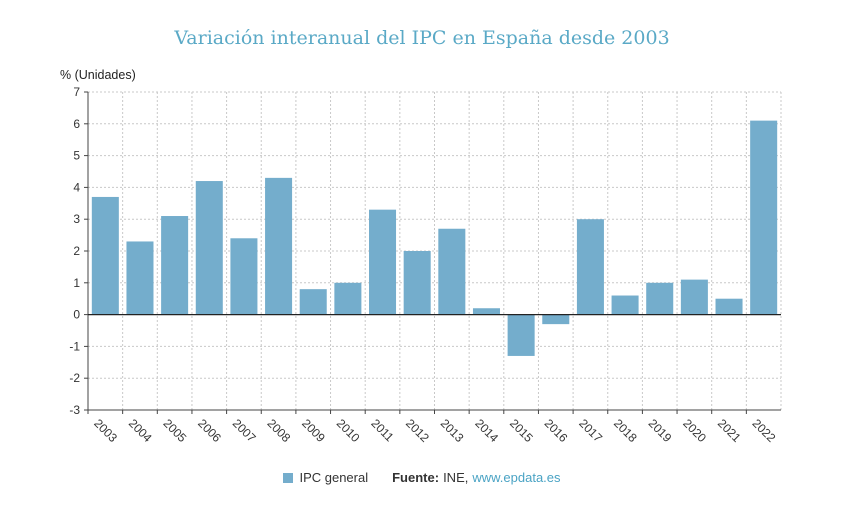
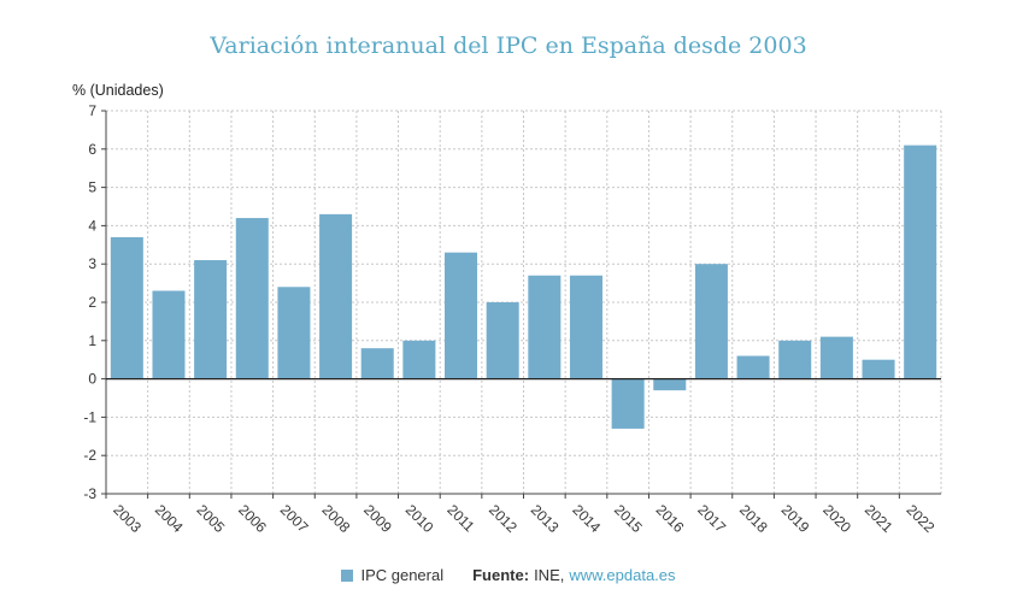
2014: 0.2 -> 2.7
